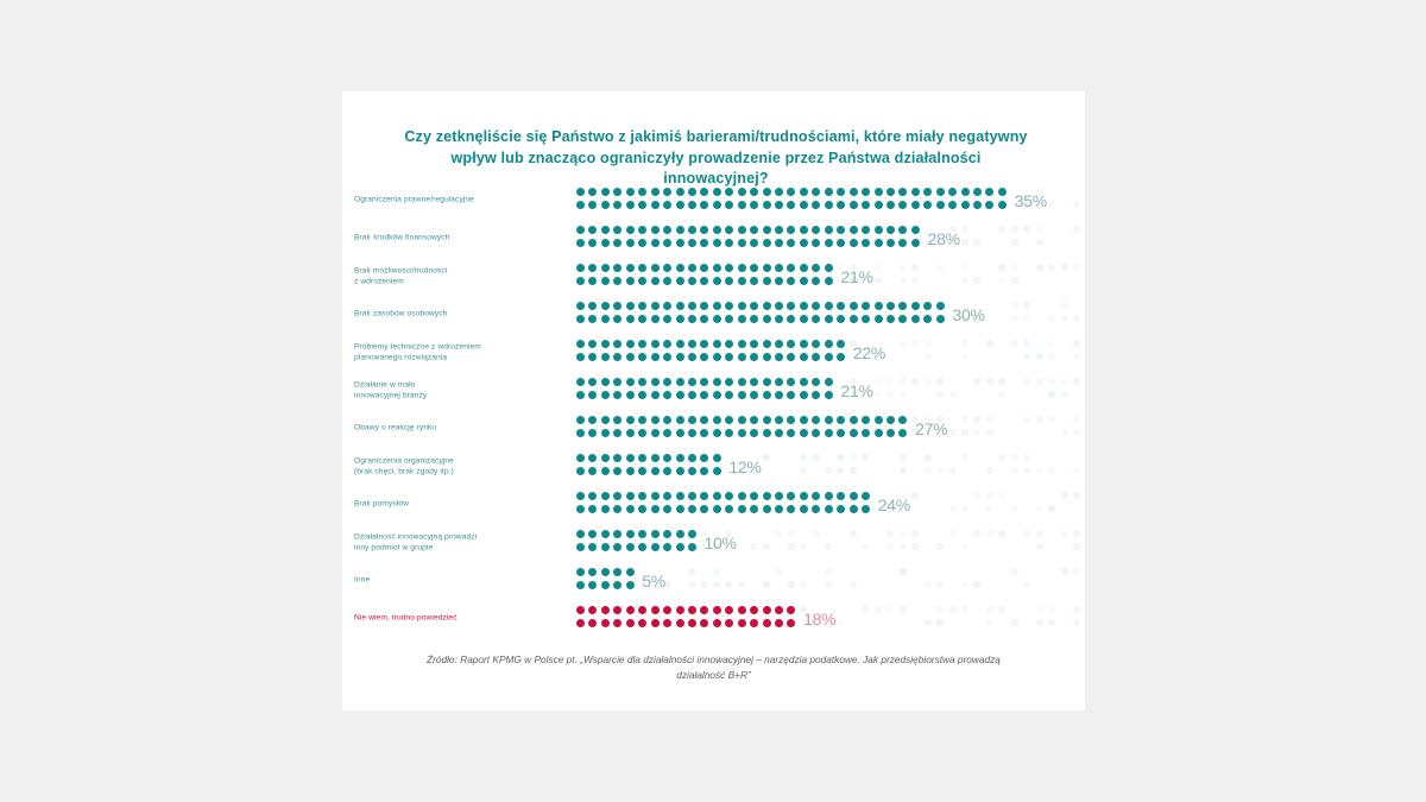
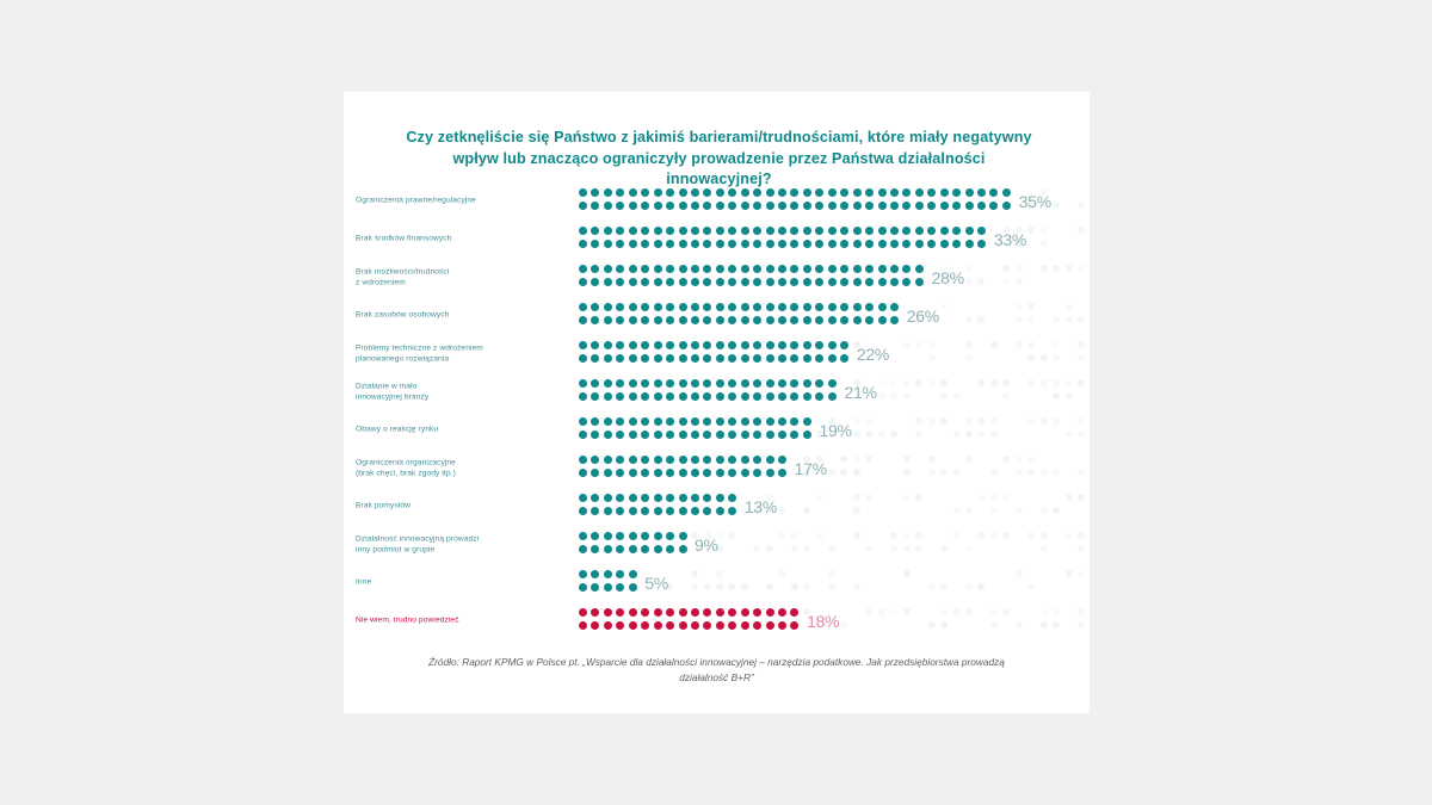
Brak środków finansowych: 28% -> 33%
Brak możliwości/trudności z wdrożeniem: 21% -> 28%
Brak zasobów osobowych: 30% -> 26%
Obawy o reakcję rynku: 27% -> 19%
Ograniczenia organizacyjne (brak chęci, brak zgody itp.): 12% -> 17%
Brak pomysłów: 24% -> 13%
Działalność innowacyjną prowadzi inny podmiot w grupie: 10% -> 9%
